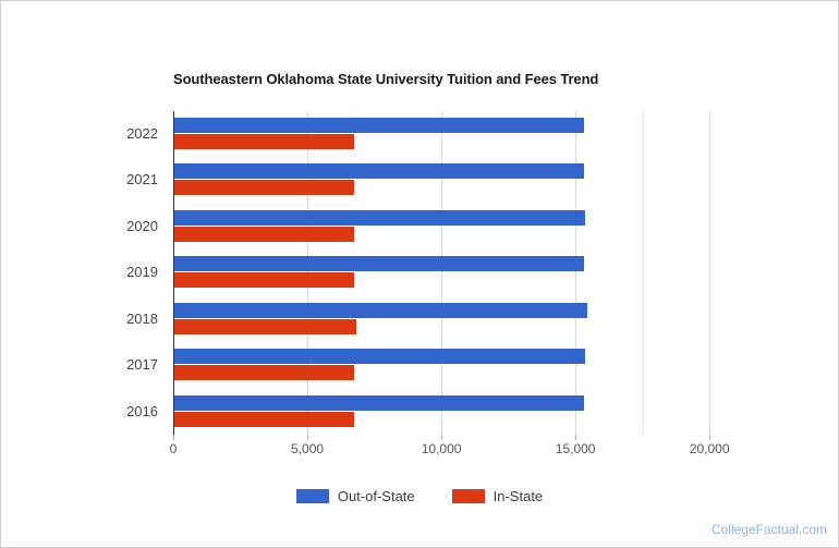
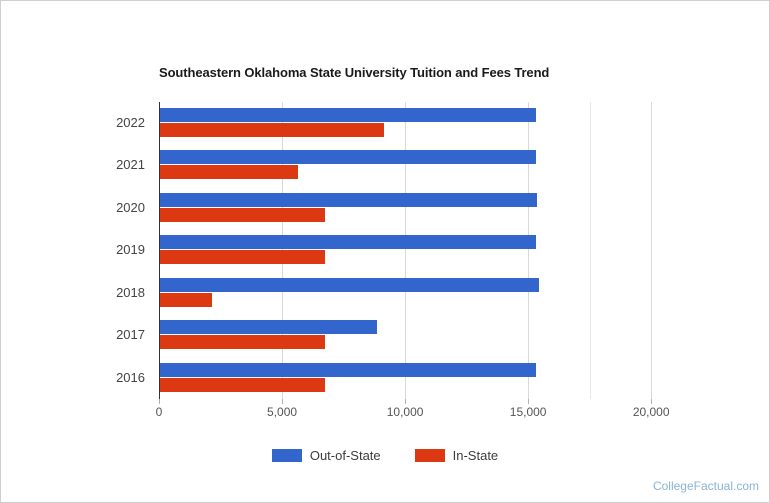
In-State/2022: 6700 -> 9100
In-State/2021: 6700 -> 5600
In-State/2018: 6800 -> 2100
Out-of-State/2017: 15300 -> 8800
